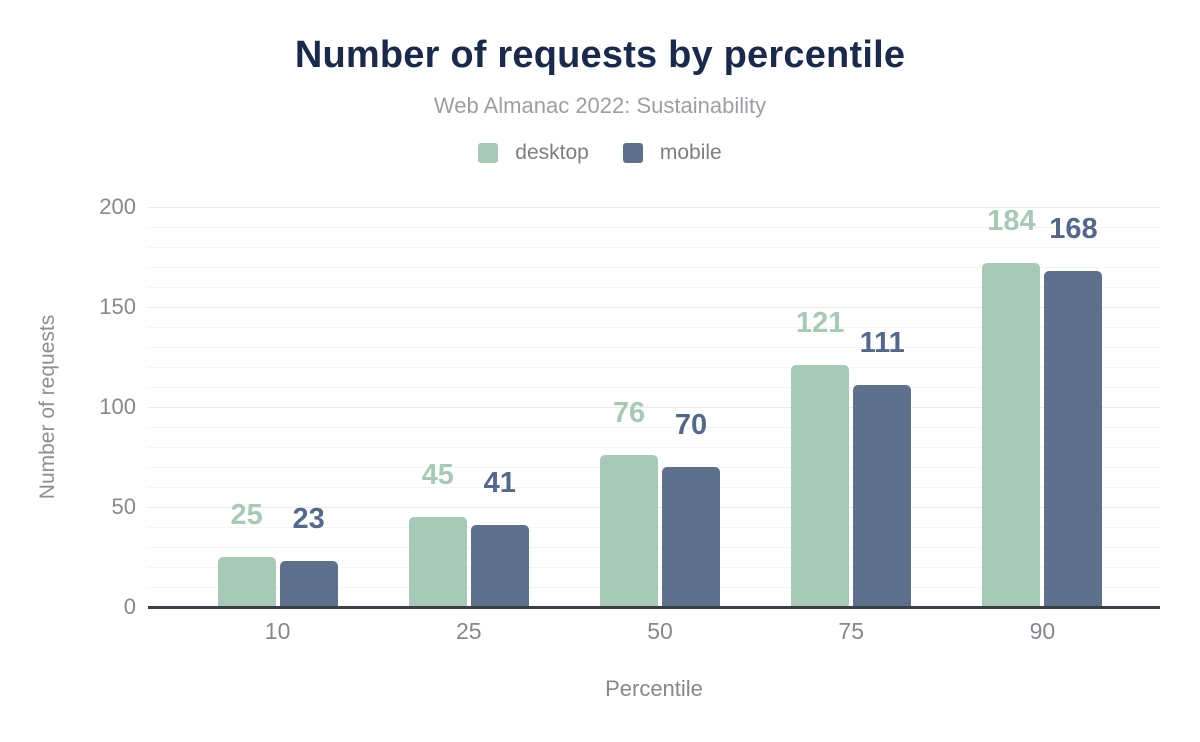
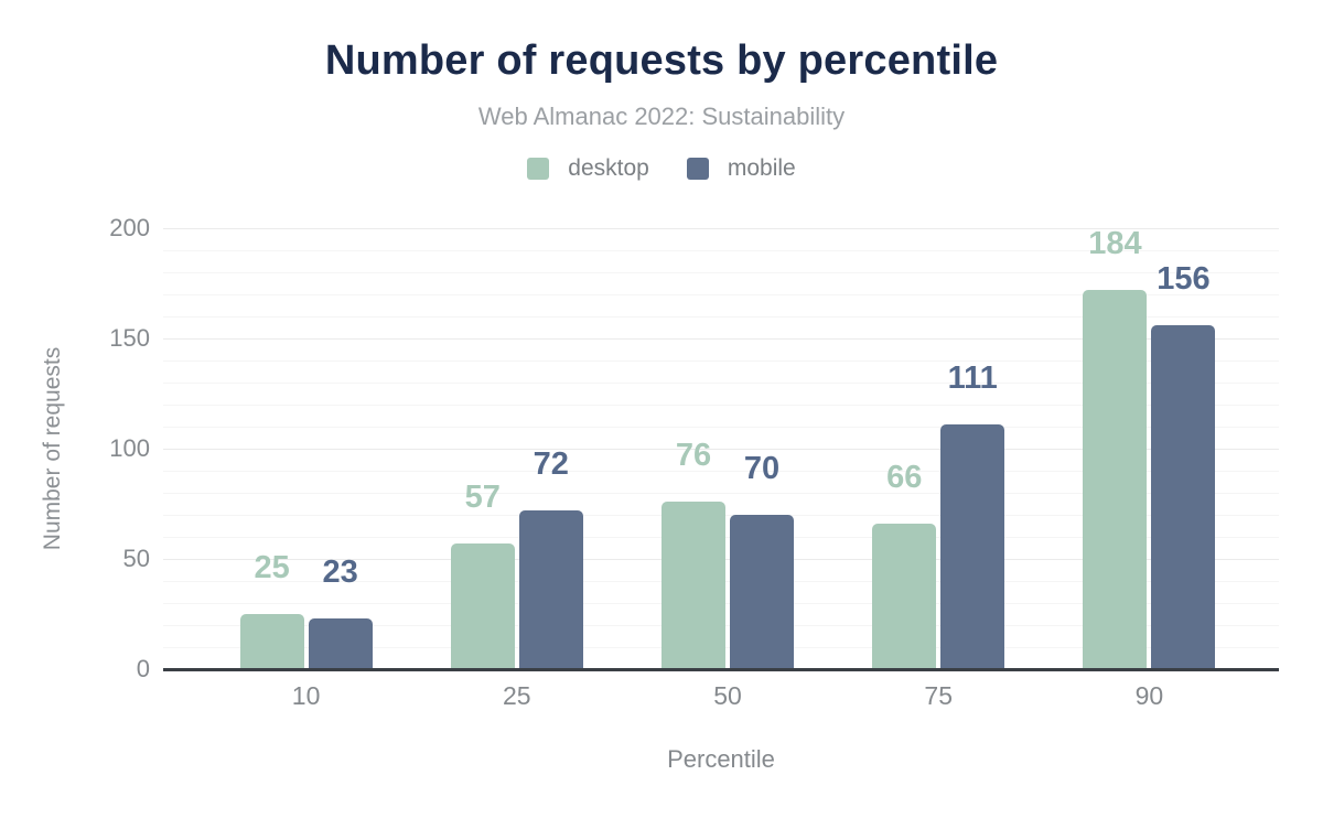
desktop/25: 45 -> 57
mobile/25: 41 -> 72
desktop/75: 121 -> 66
mobile/90: 168 -> 156
